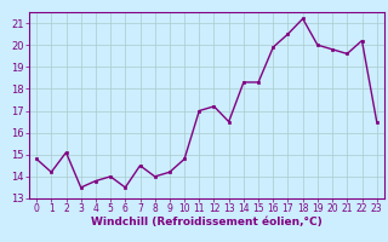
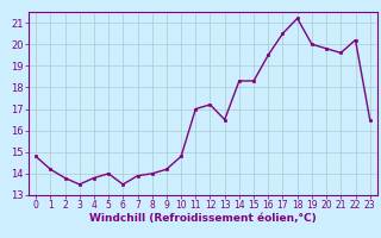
2: 15.1 -> 13.8
7: 14.5 -> 13.9
16: 19.9 -> 19.5
